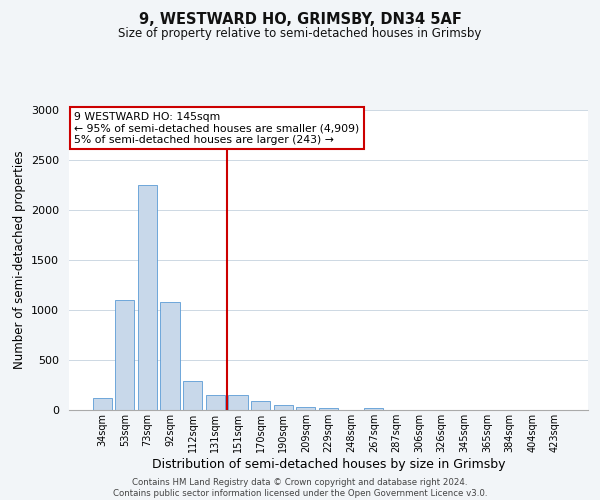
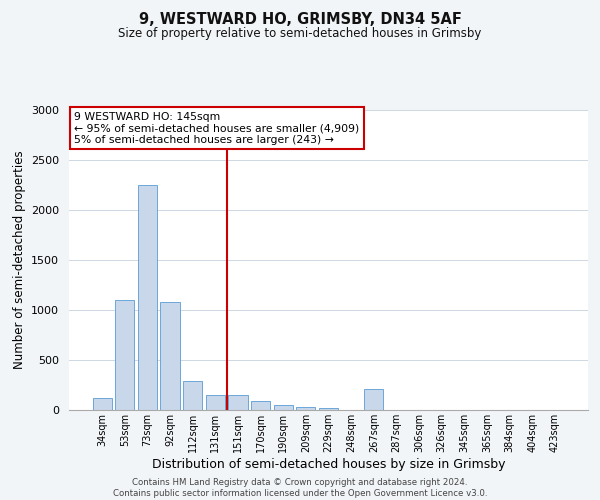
267sqm: 20 -> 210
